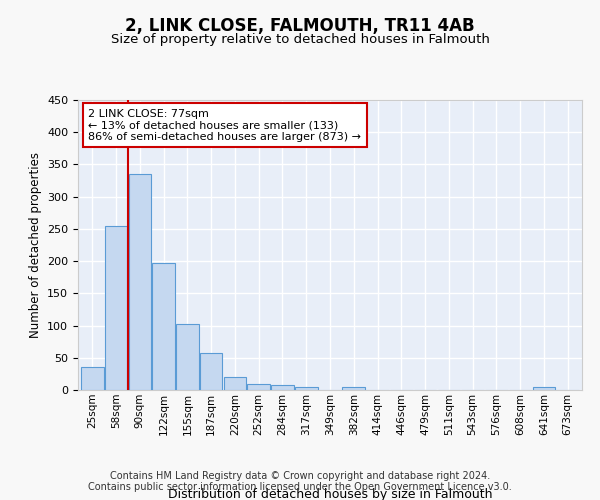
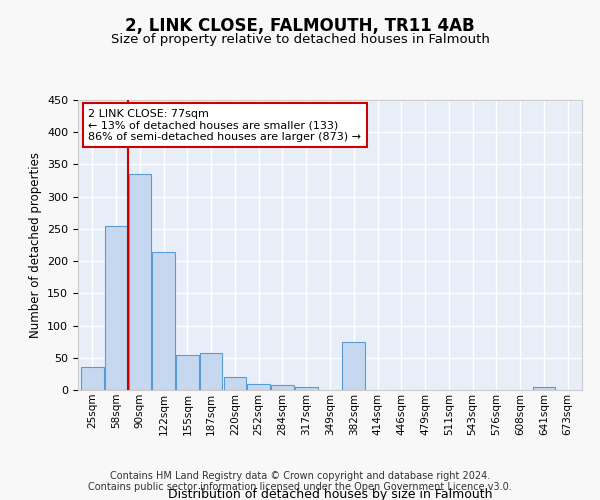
122sqm: 197 -> 214
155sqm: 103 -> 54
382sqm: 4 -> 74
